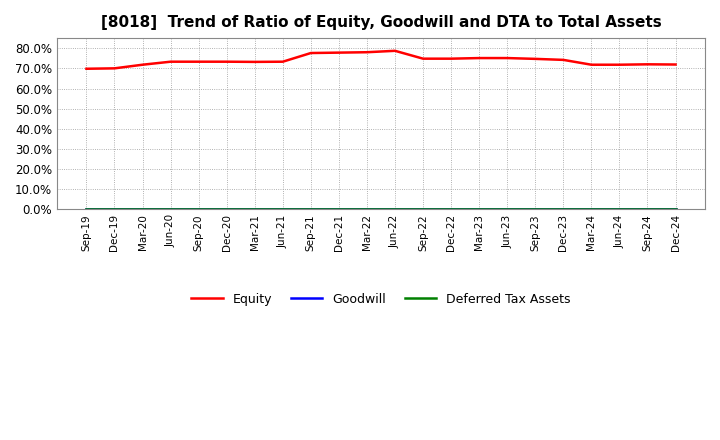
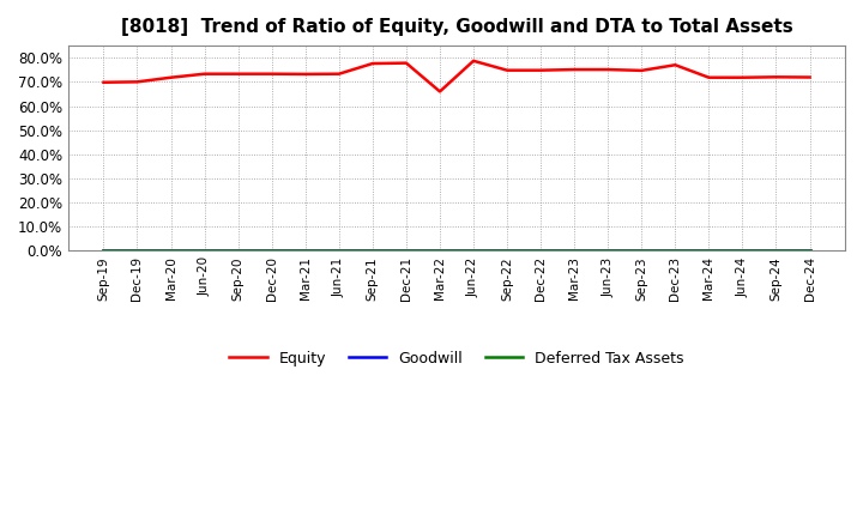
Equity/Mar-22: 78.0% -> 66.0%
Equity/Dec-23: 74.2% -> 77.0%
